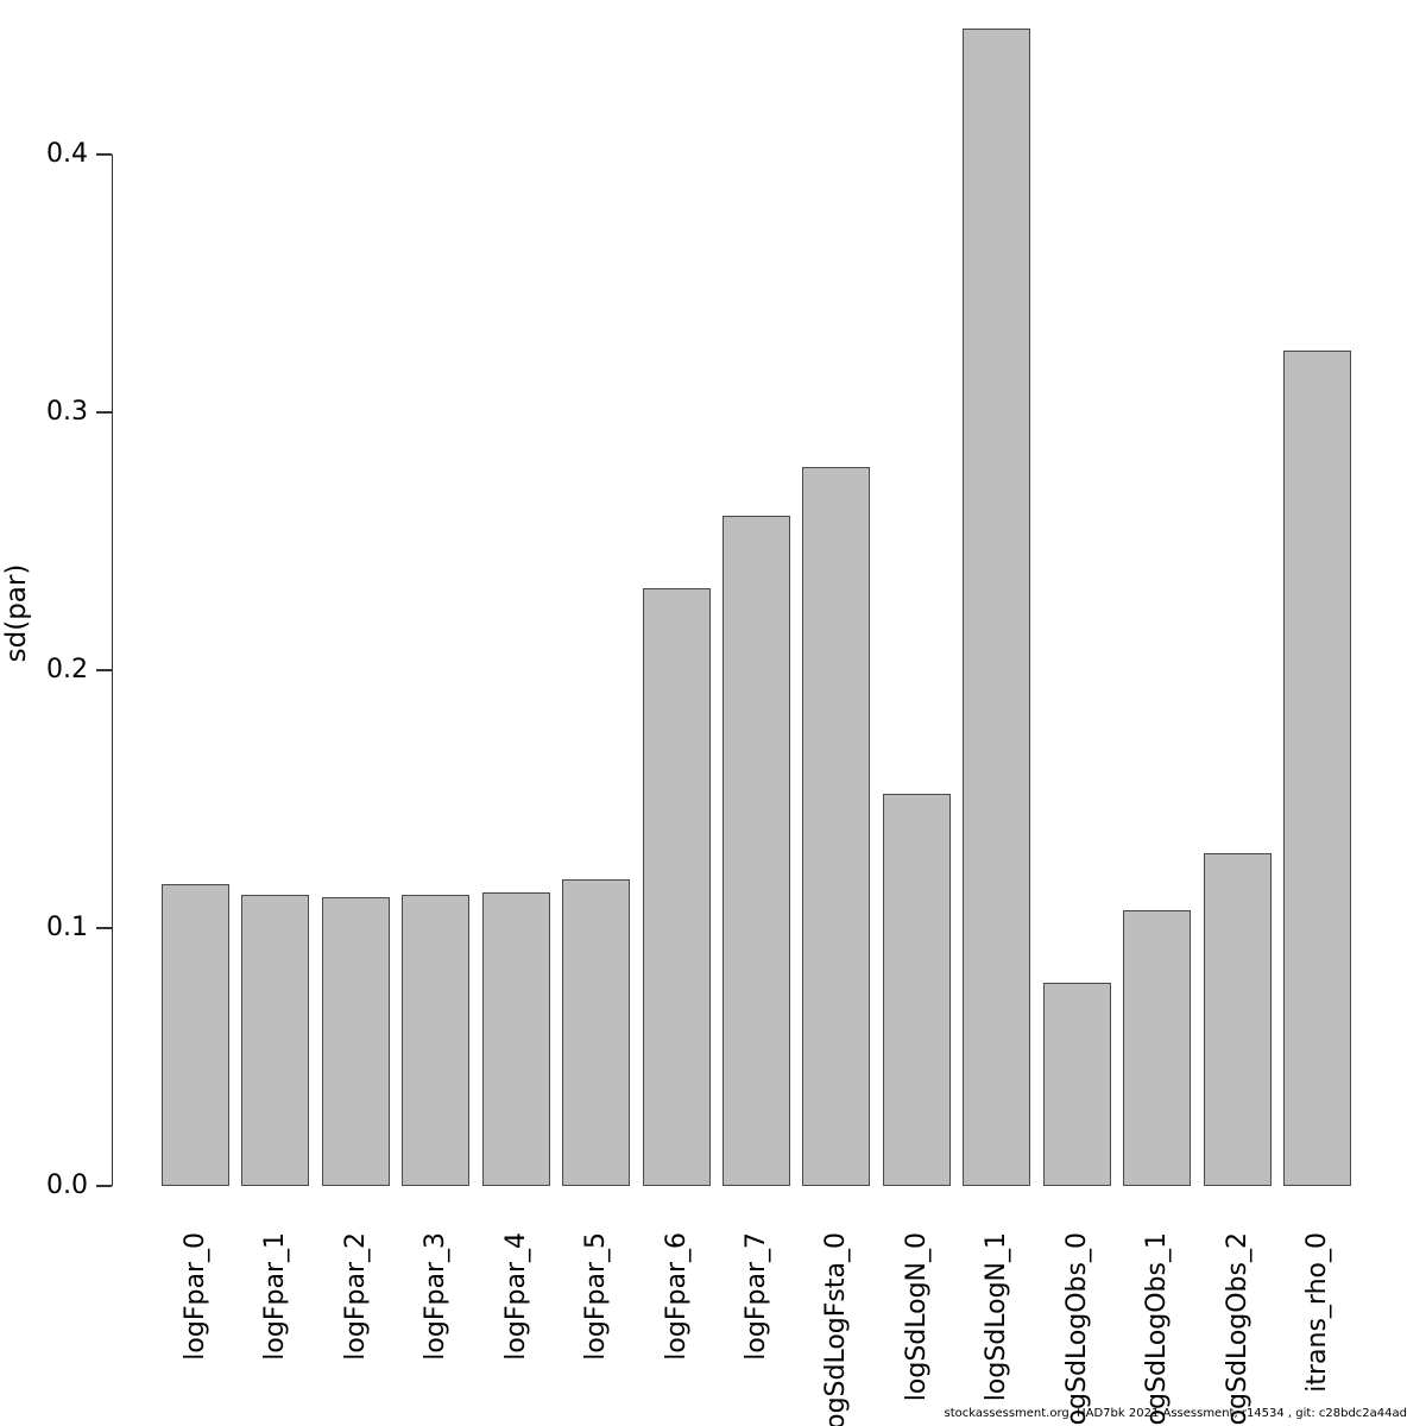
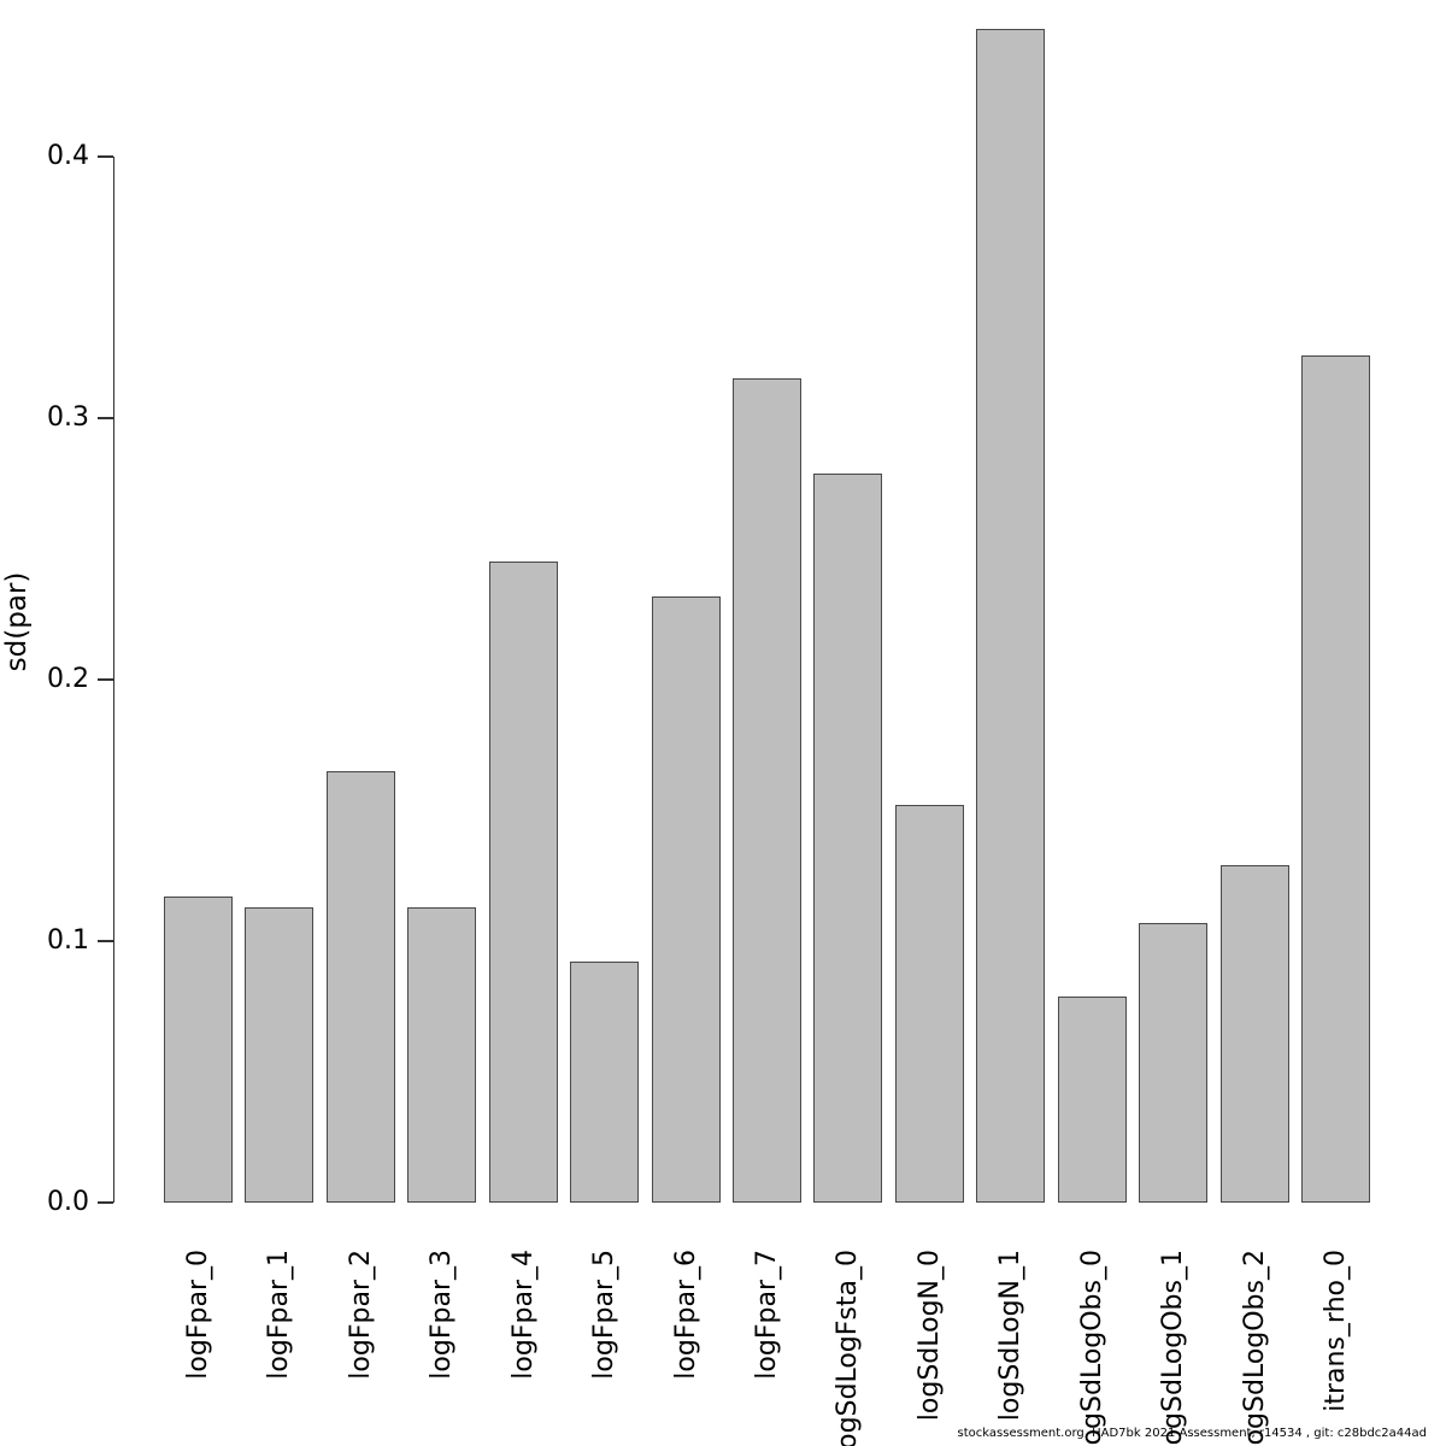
logFpar_2: 0.112 -> 0.165
logFpar_4: 0.114 -> 0.245
logFpar_5: 0.119 -> 0.092
logFpar_7: 0.260 -> 0.315
